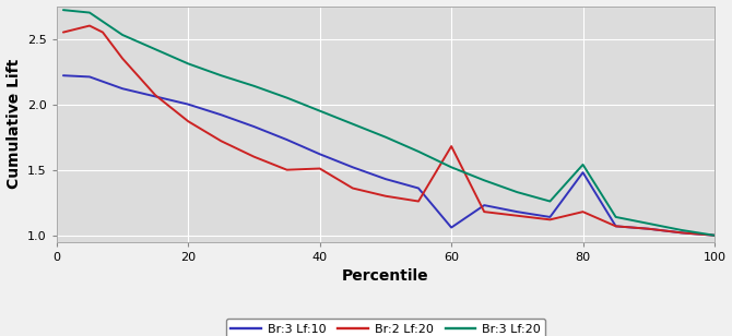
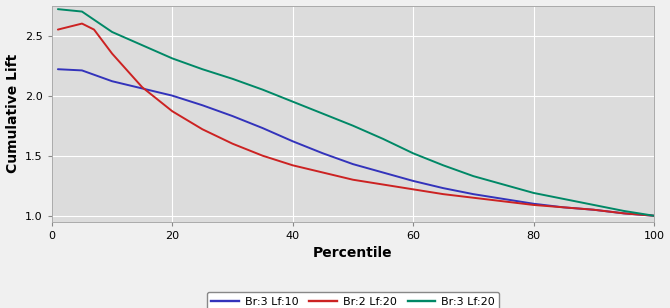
Br:2 Lf:20/40: 1.51 -> 1.42
Br:3 Lf:10/60: 1.06 -> 1.29
Br:2 Lf:20/60: 1.68 -> 1.22
Br:3 Lf:10/80: 1.48 -> 1.10
Br:2 Lf:20/80: 1.18 -> 1.09
Br:3 Lf:20/80: 1.54 -> 1.19
